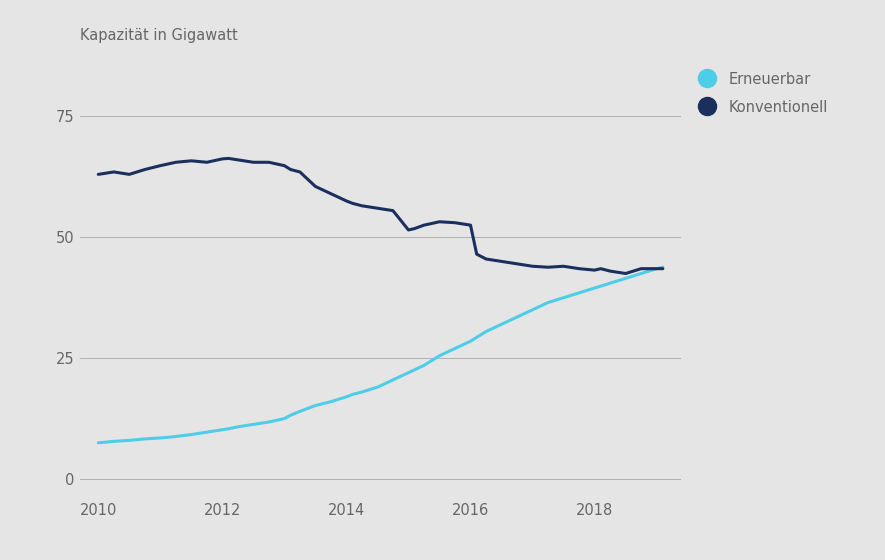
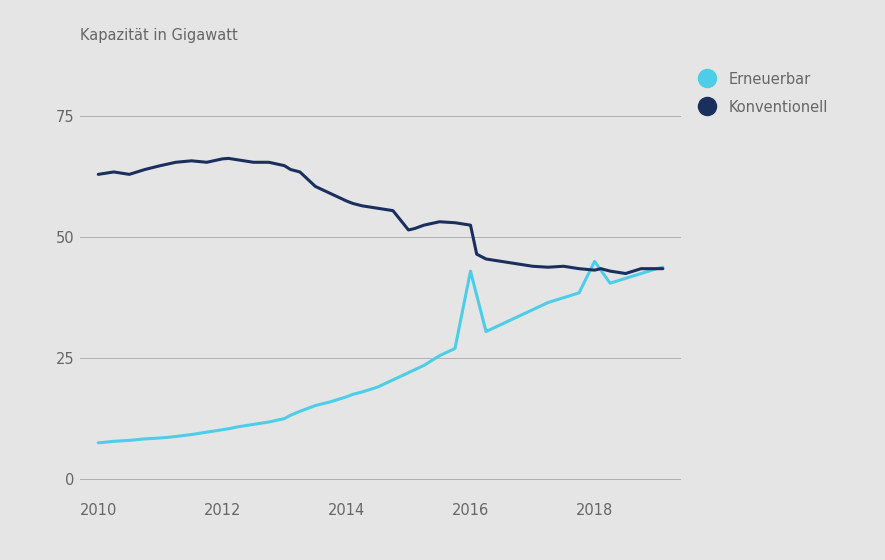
Erneuerbar/2016: 28.5 -> 43.0
Erneuerbar/2018: 39.5 -> 45.0
